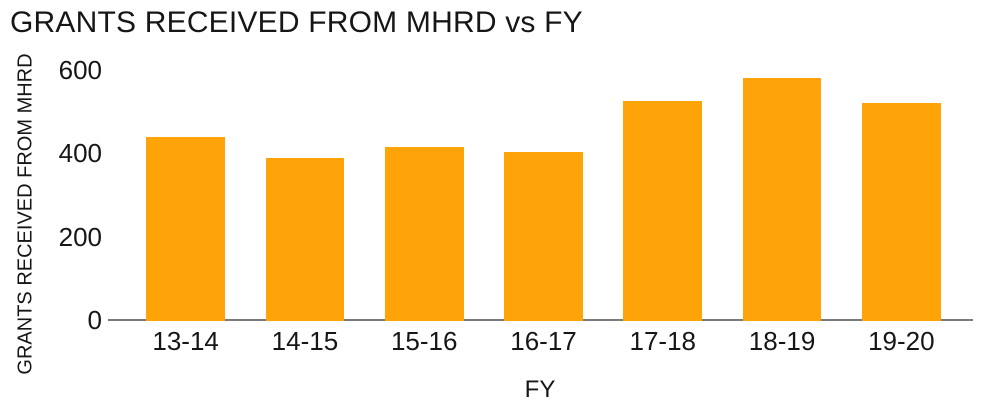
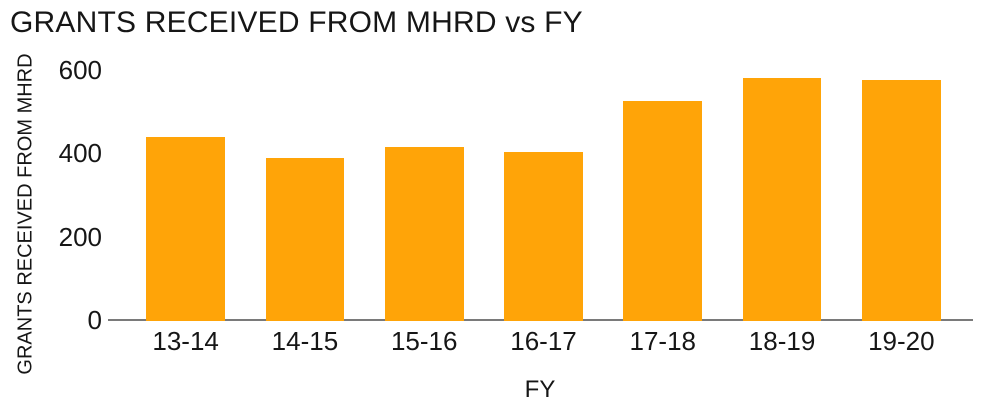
19-20: 520 -> 580
